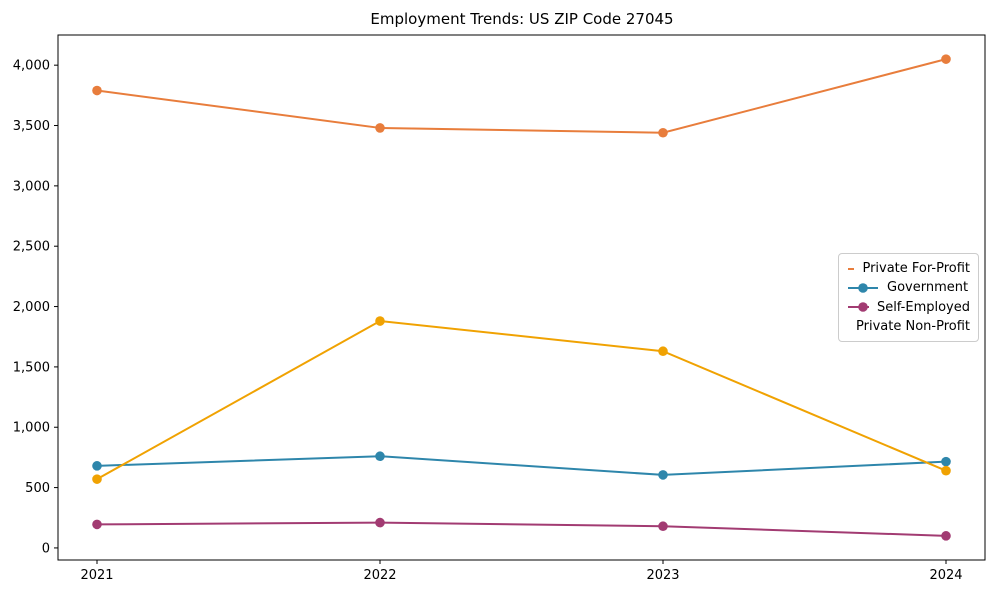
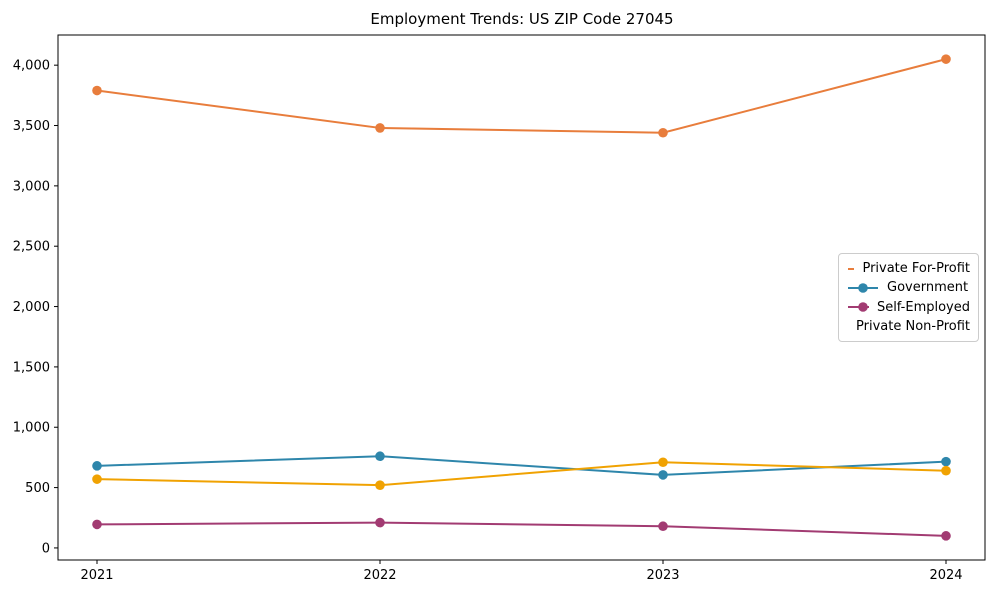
Private Non-Profit/2022: 1880 -> 520
Private Non-Profit/2023: 1630 -> 710
